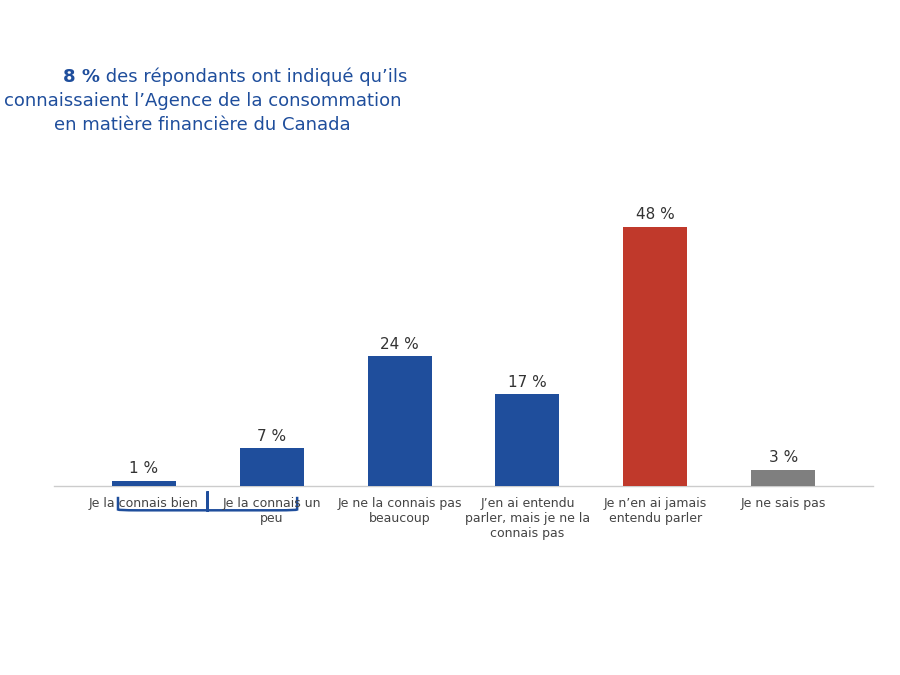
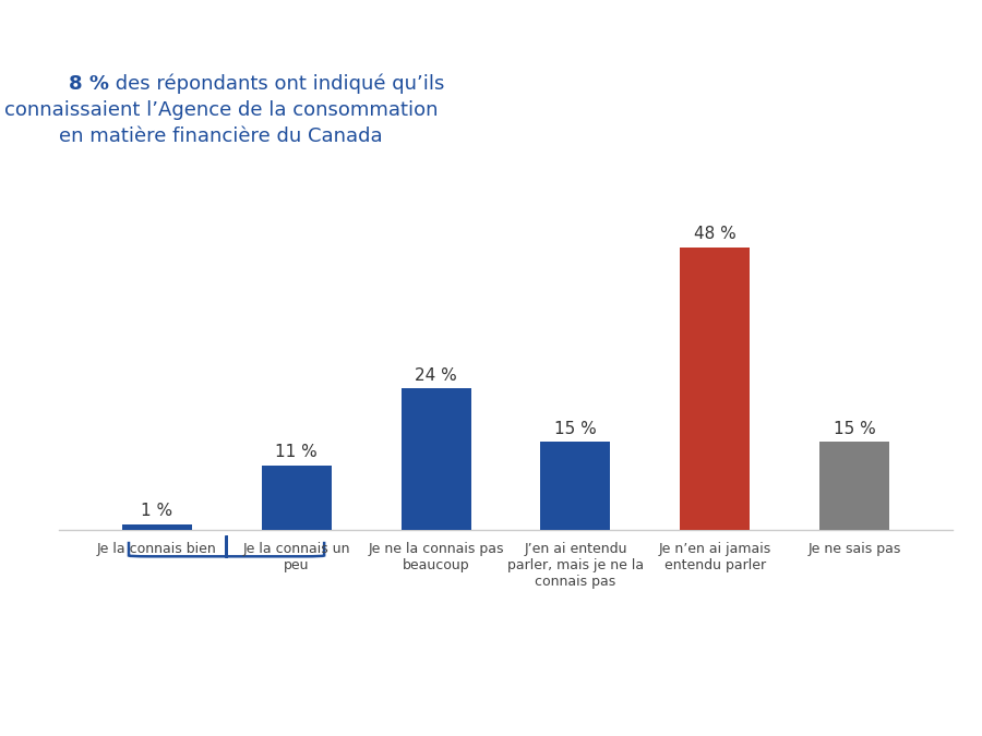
Je la connais un peu: 7 -> 11
J’en ai entendu parler, mais je ne la connais pas: 17 -> 15
Je ne sais pas: 3 -> 15
